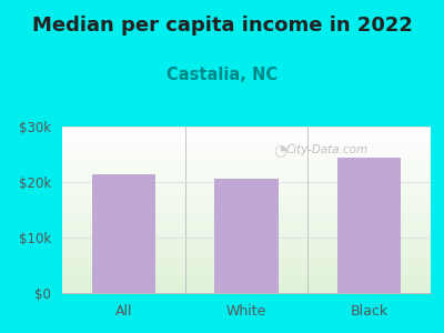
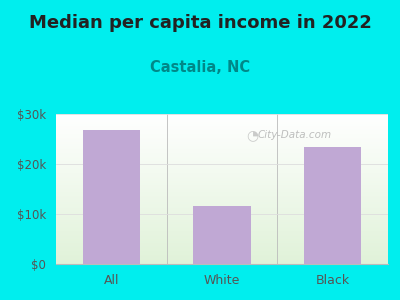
All: $21.5k -> $26.8k
White: $20.7k -> $11.6k
Black: $24.5k -> $23.4k
